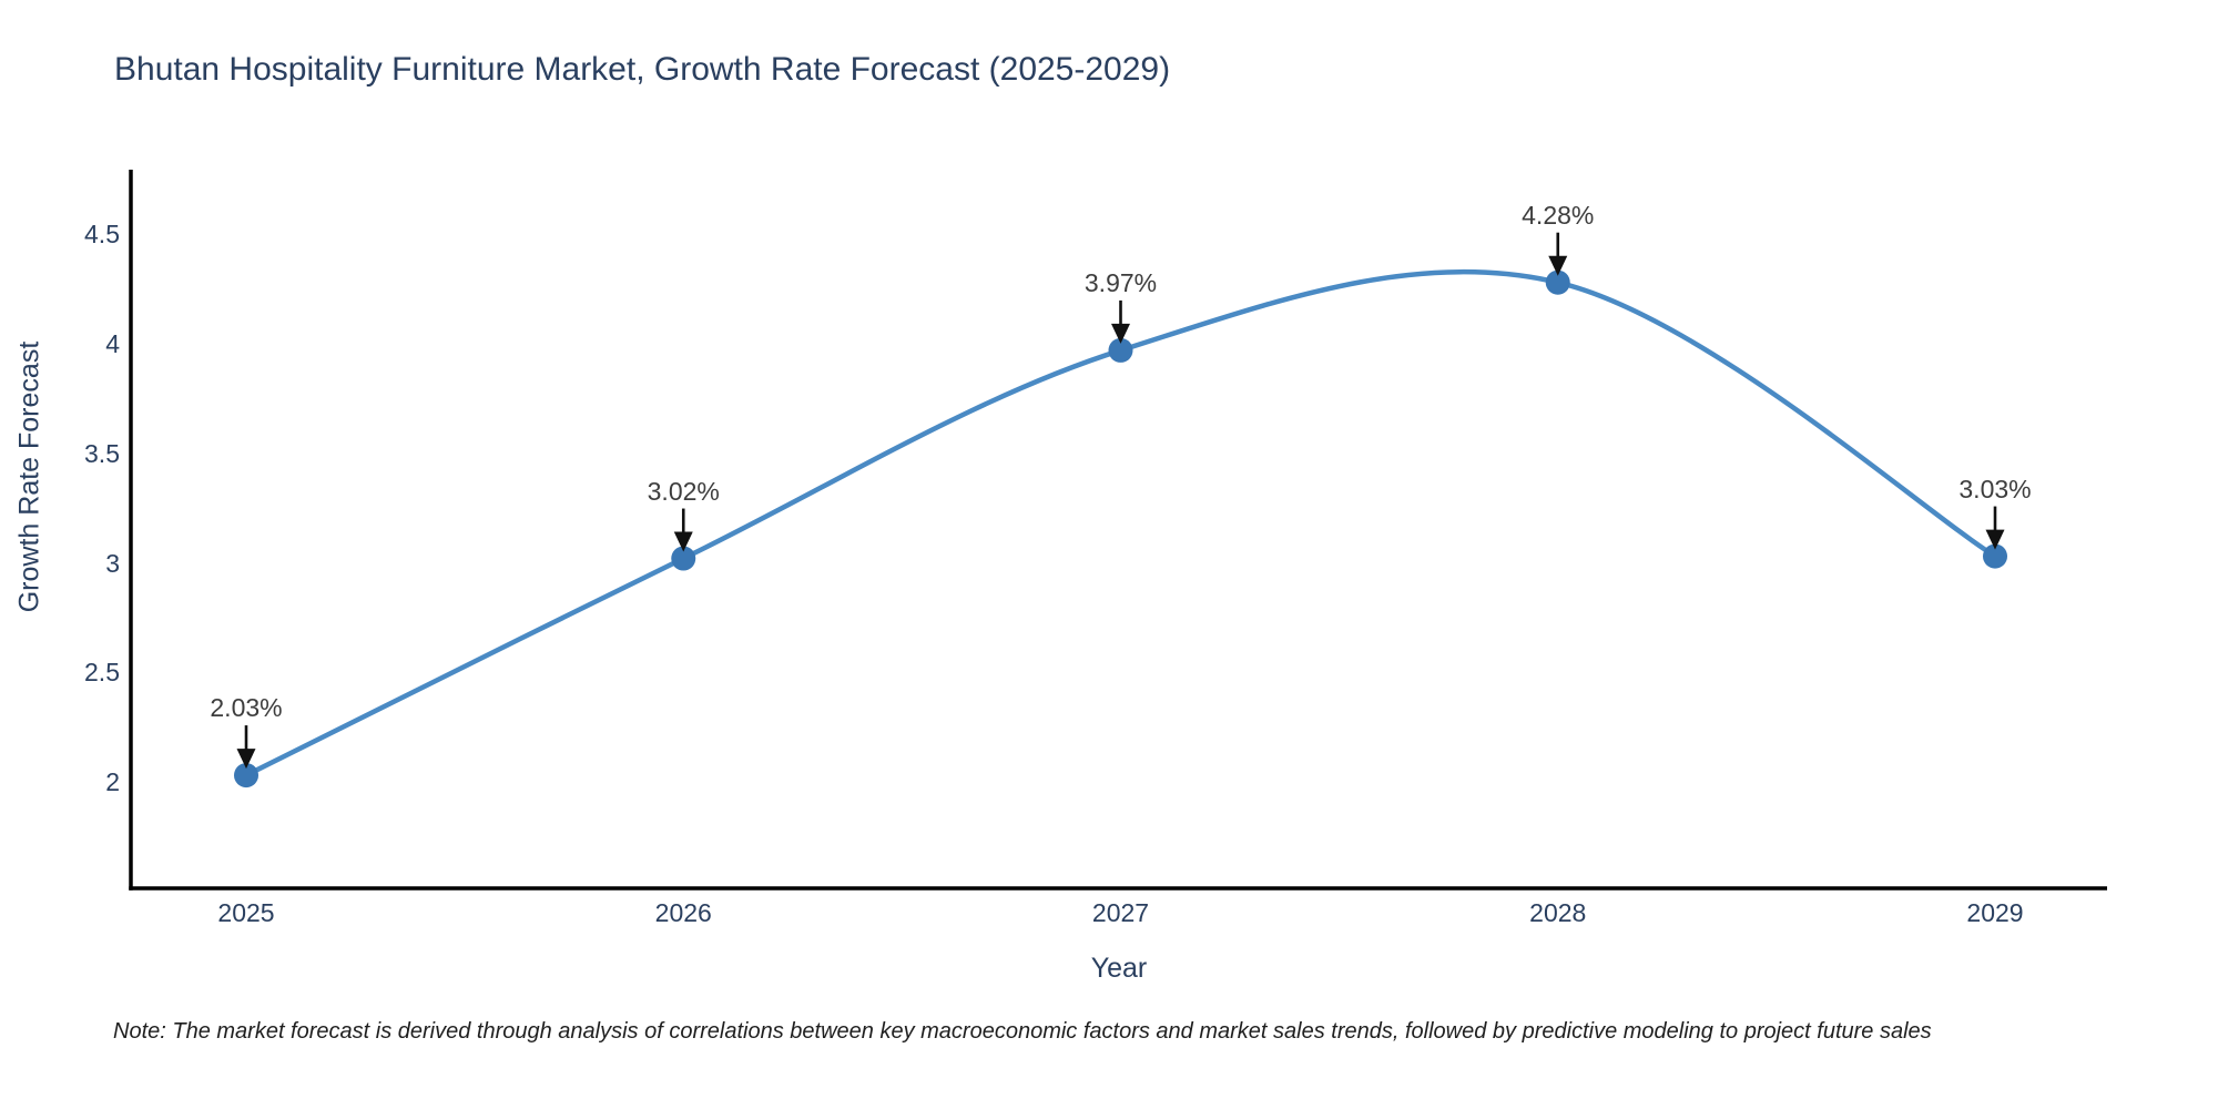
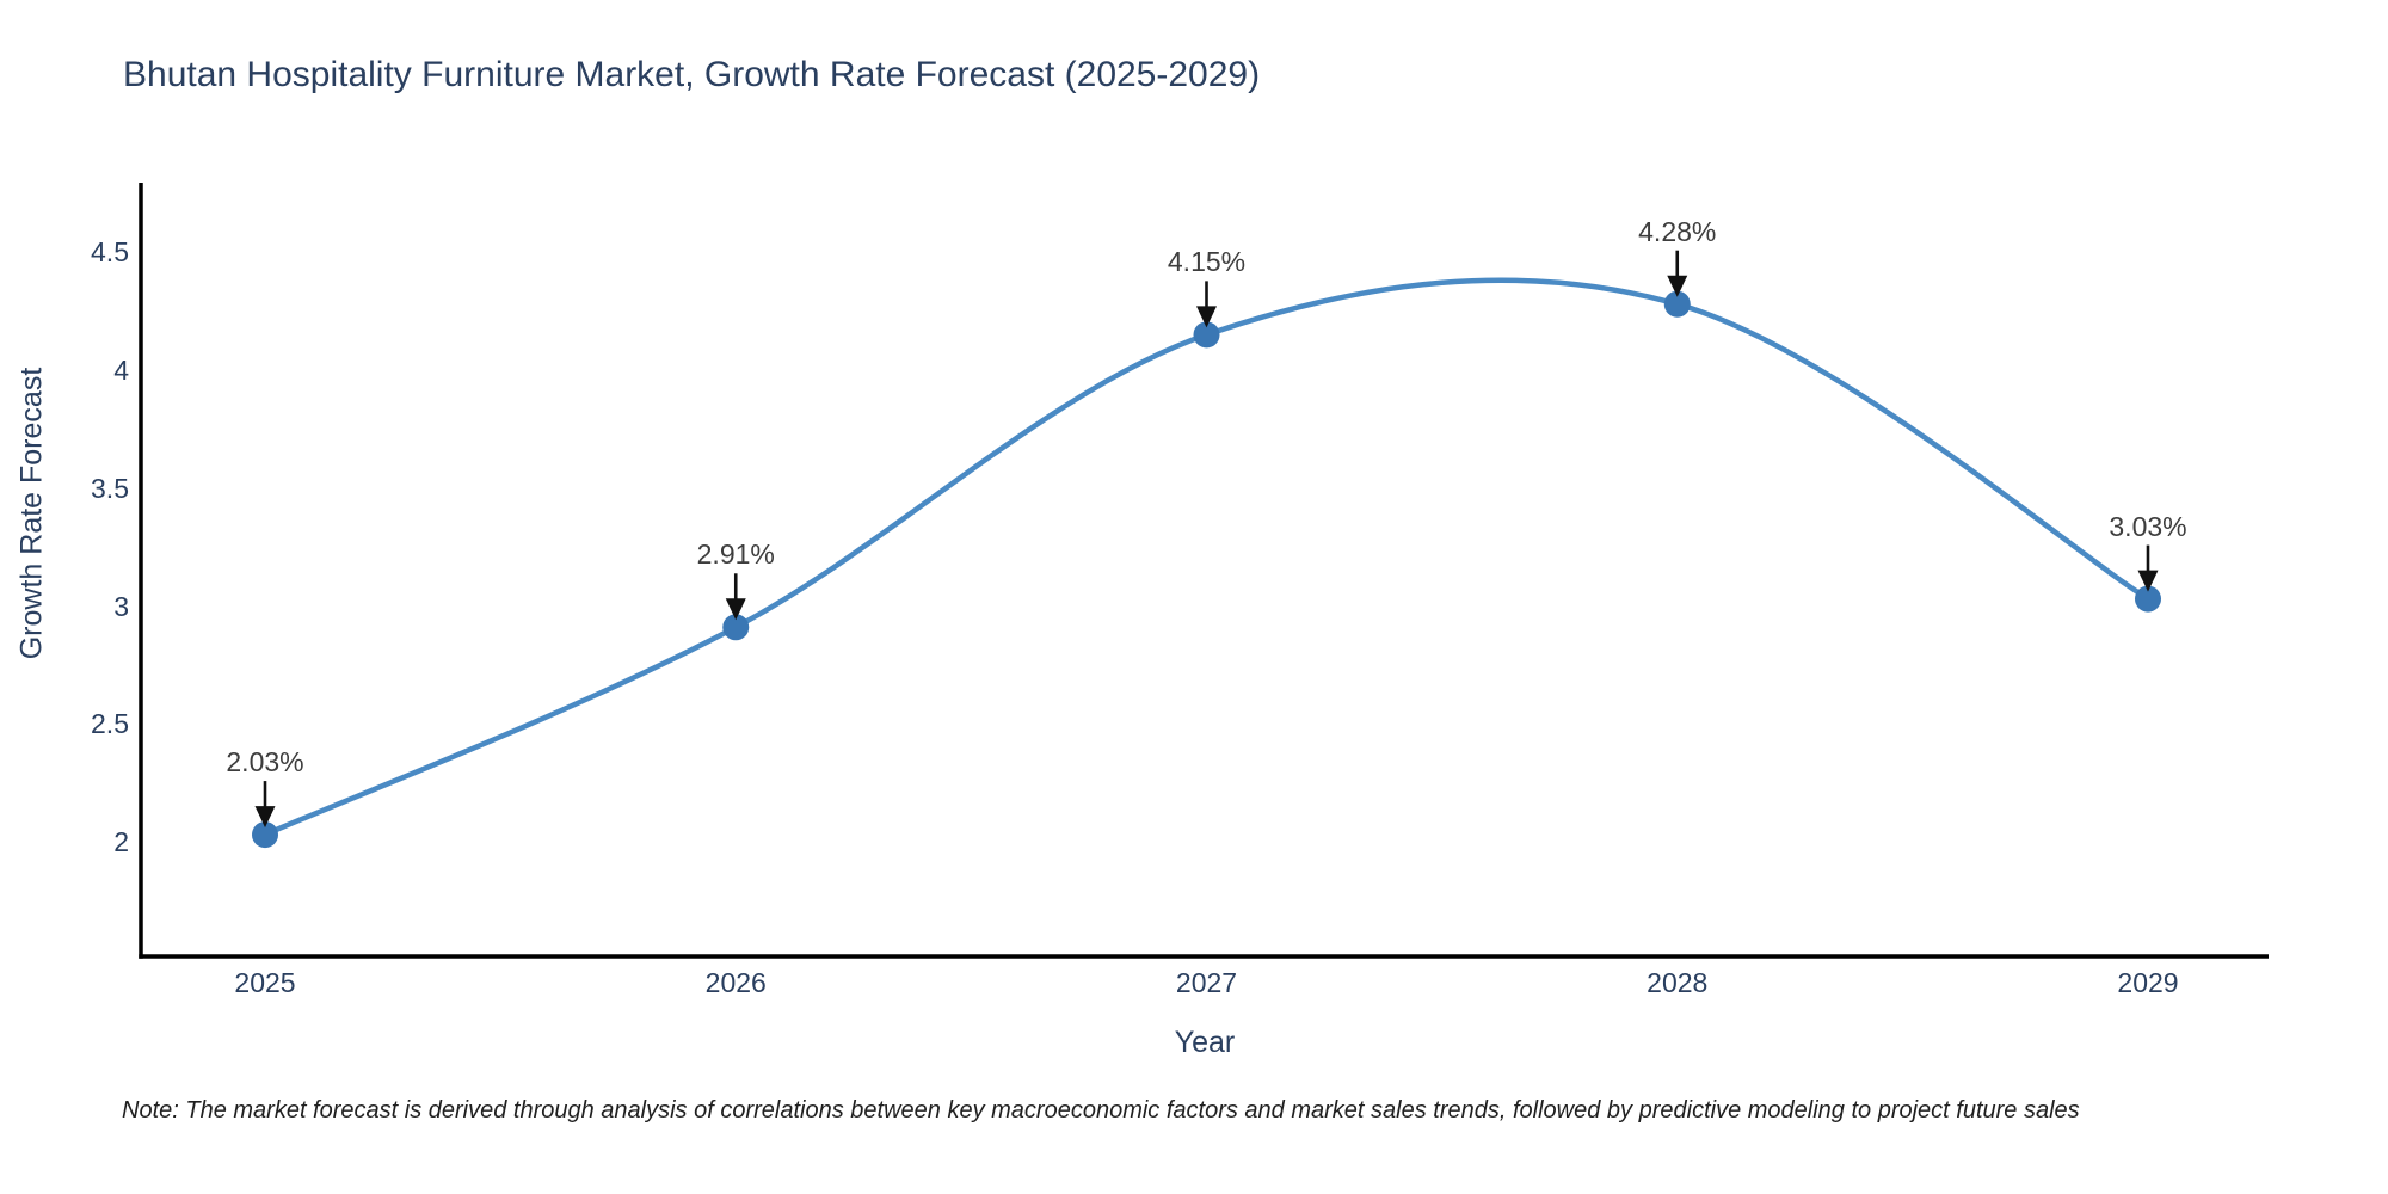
2026: 3.02% -> 2.91%
2027: 3.97% -> 4.15%
